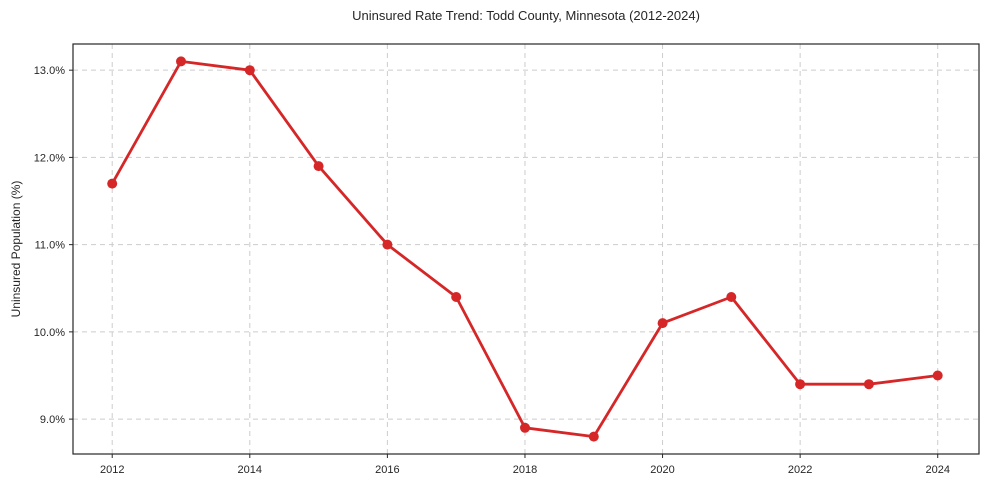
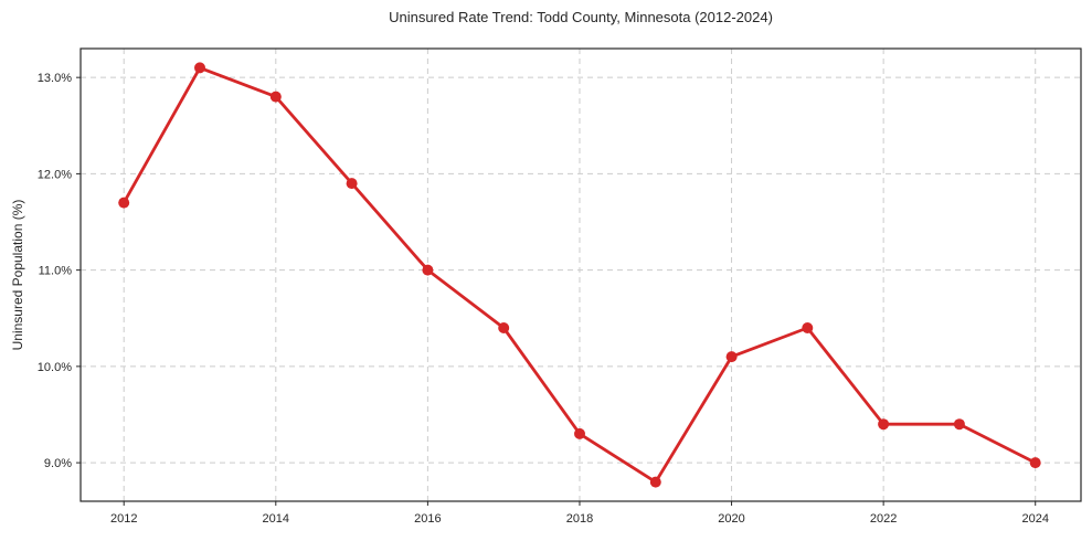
2014: 13.0% -> 12.8%
2018: 8.9% -> 9.3%
2024: 9.5% -> 9.0%
